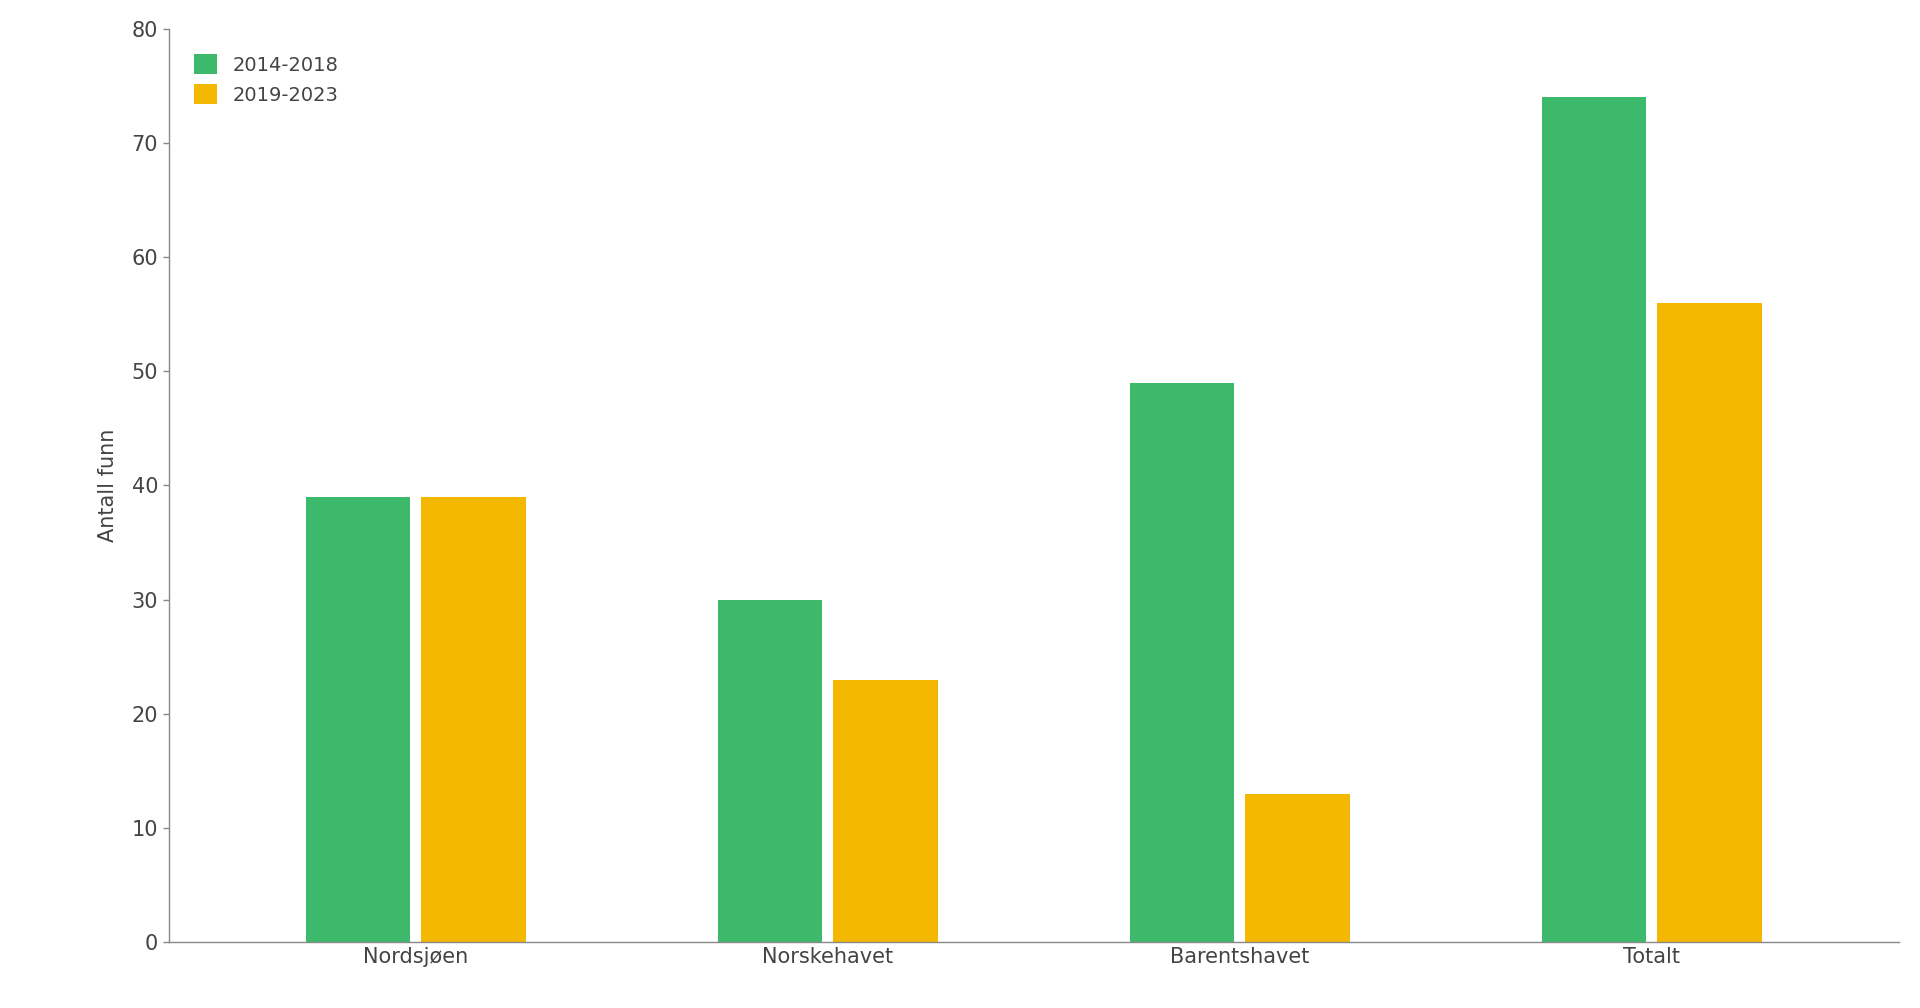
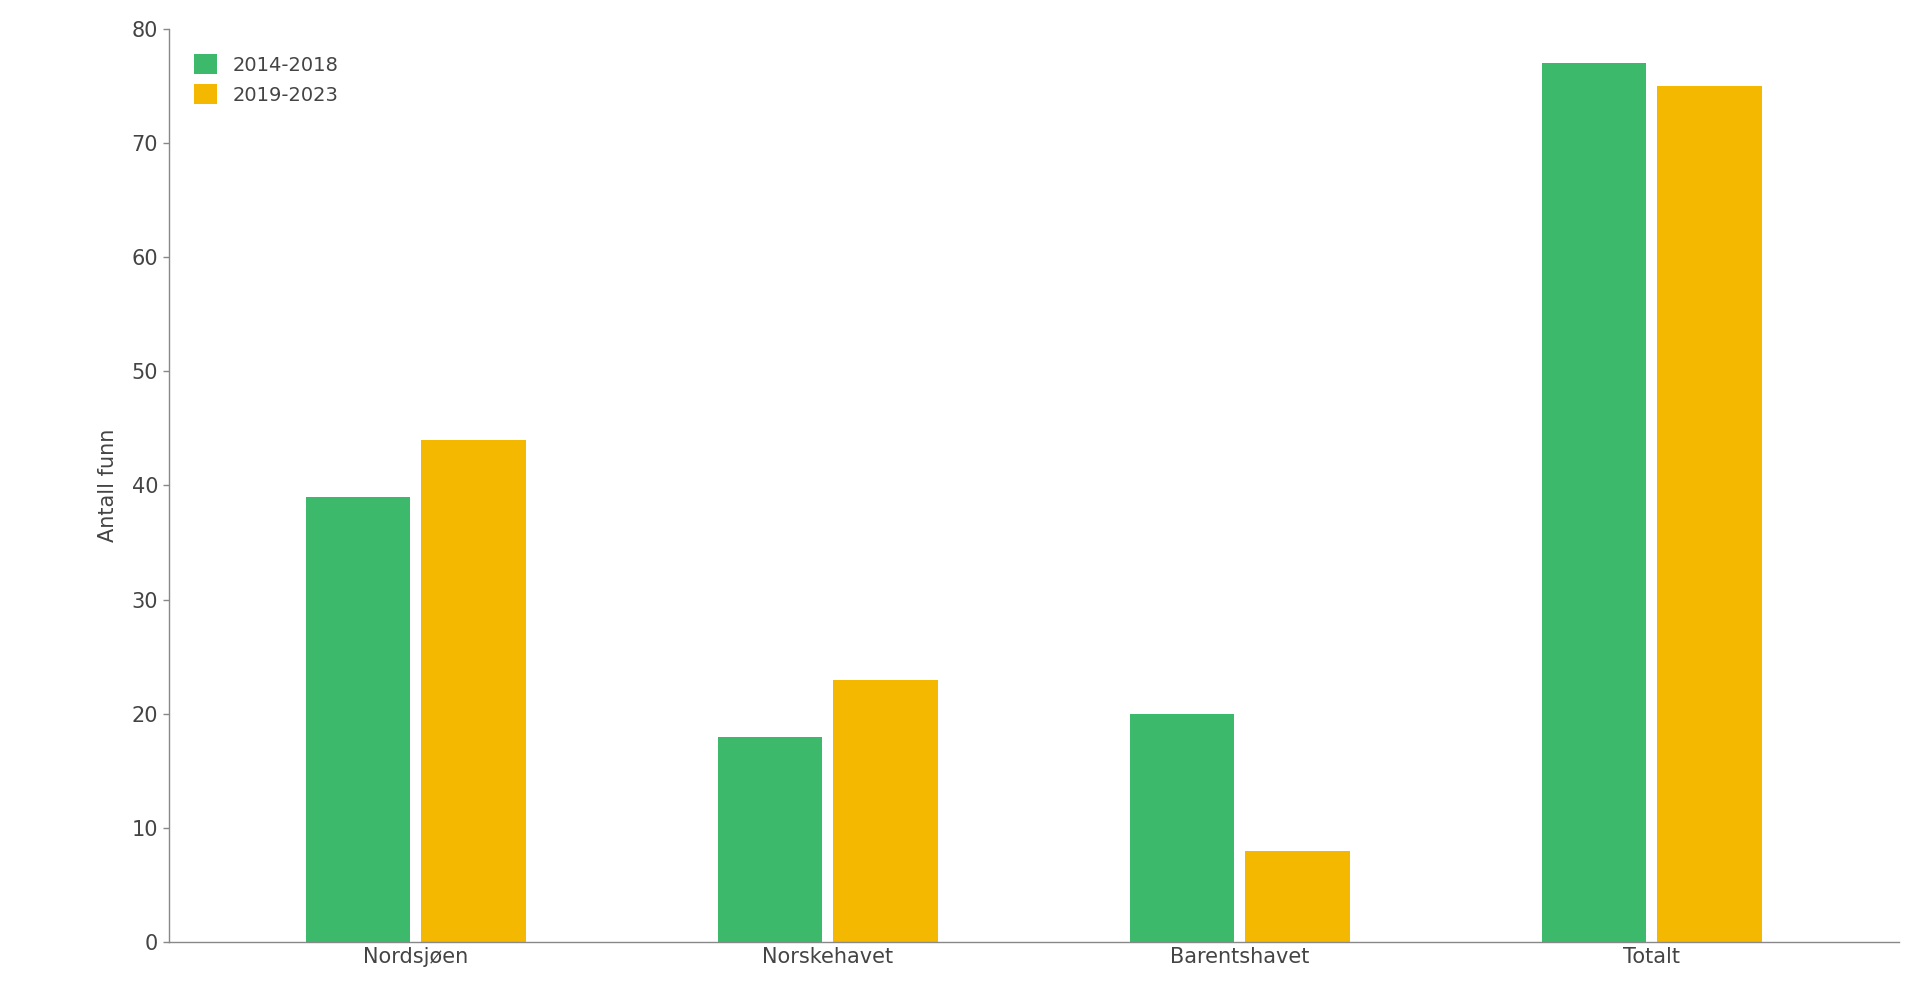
2019-2023/Nordsjøen: 39 -> 44
2014-2018/Norskehavet: 30 -> 18
2014-2018/Barentshavet: 49 -> 20
2019-2023/Barentshavet: 13 -> 8
2014-2018/Totalt: 74 -> 77
2019-2023/Totalt: 56 -> 75
